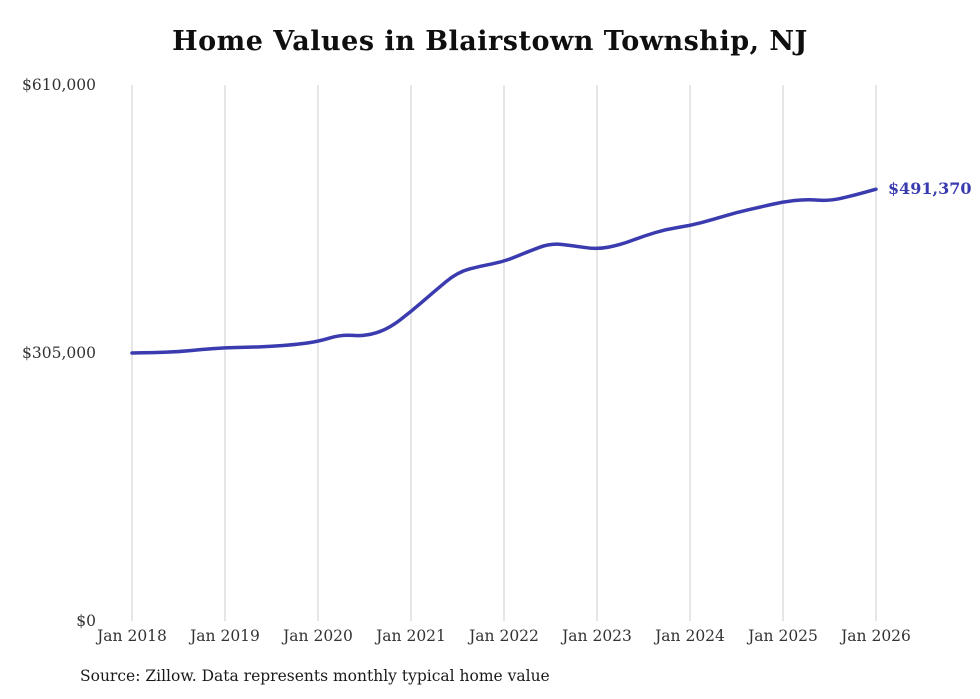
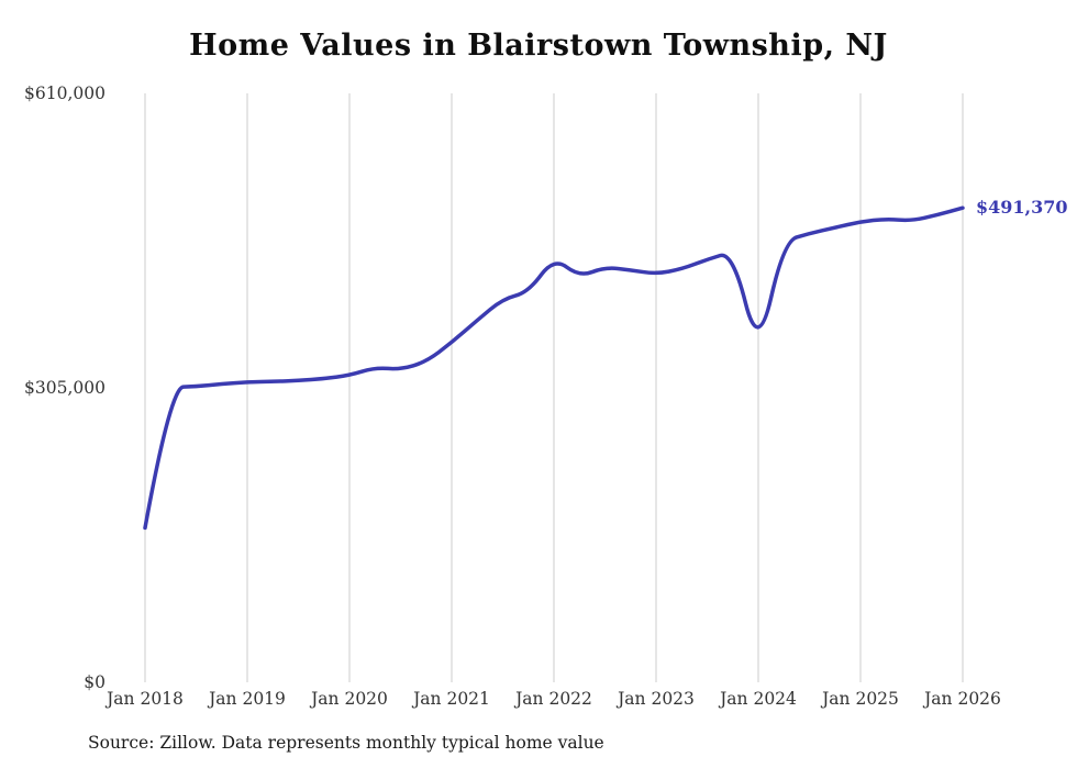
Jan 2018: $300000 -> $160000
Jan 2022: $410000 -> $440000
Jan 2024: $450000 -> $340000
